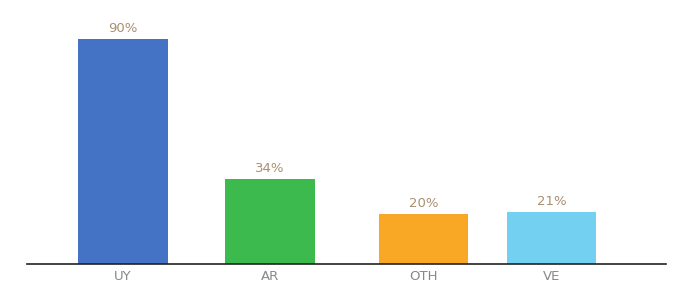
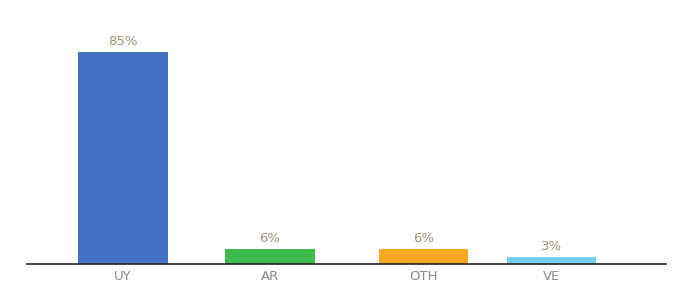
UY: 90% -> 85%
AR: 34% -> 6%
OTH: 20% -> 6%
VE: 21% -> 3%
